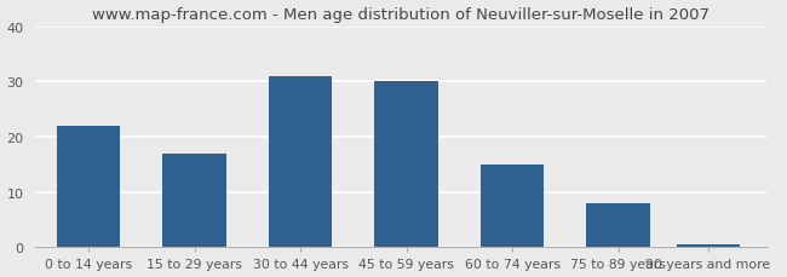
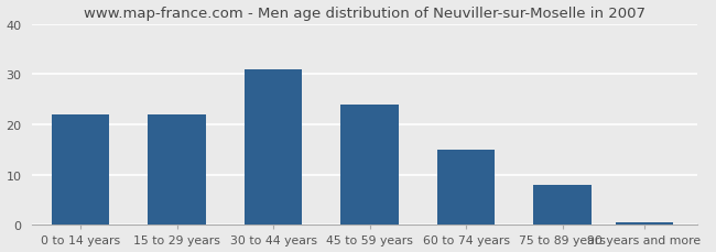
15 to 29 years: 17.0 -> 22.0
45 to 59 years: 30.0 -> 24.0
